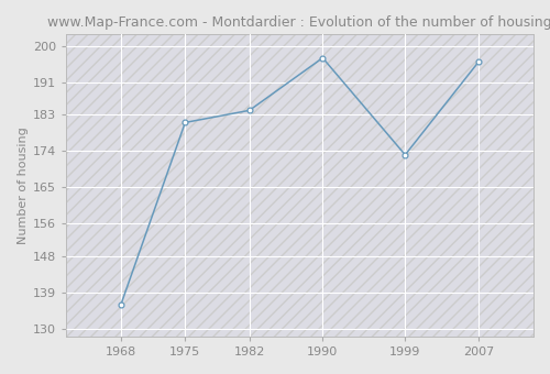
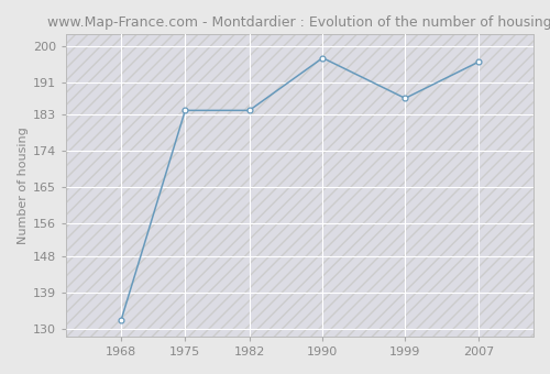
1968: 136 -> 132
1975: 181 -> 184
1999: 173 -> 187
